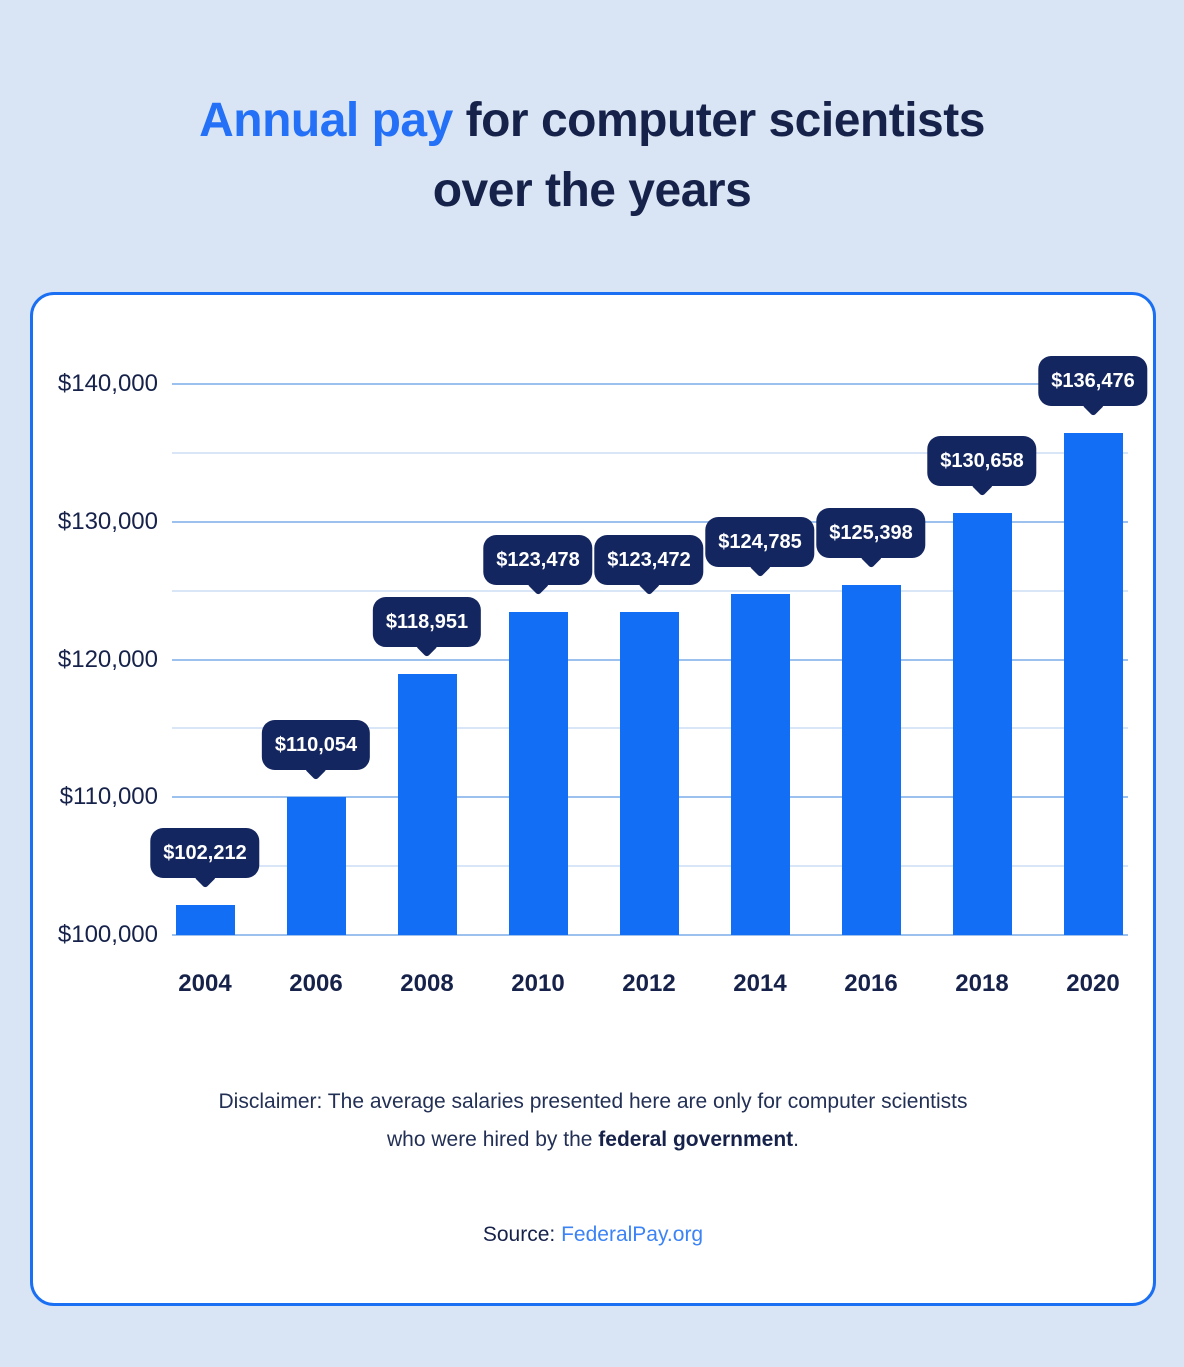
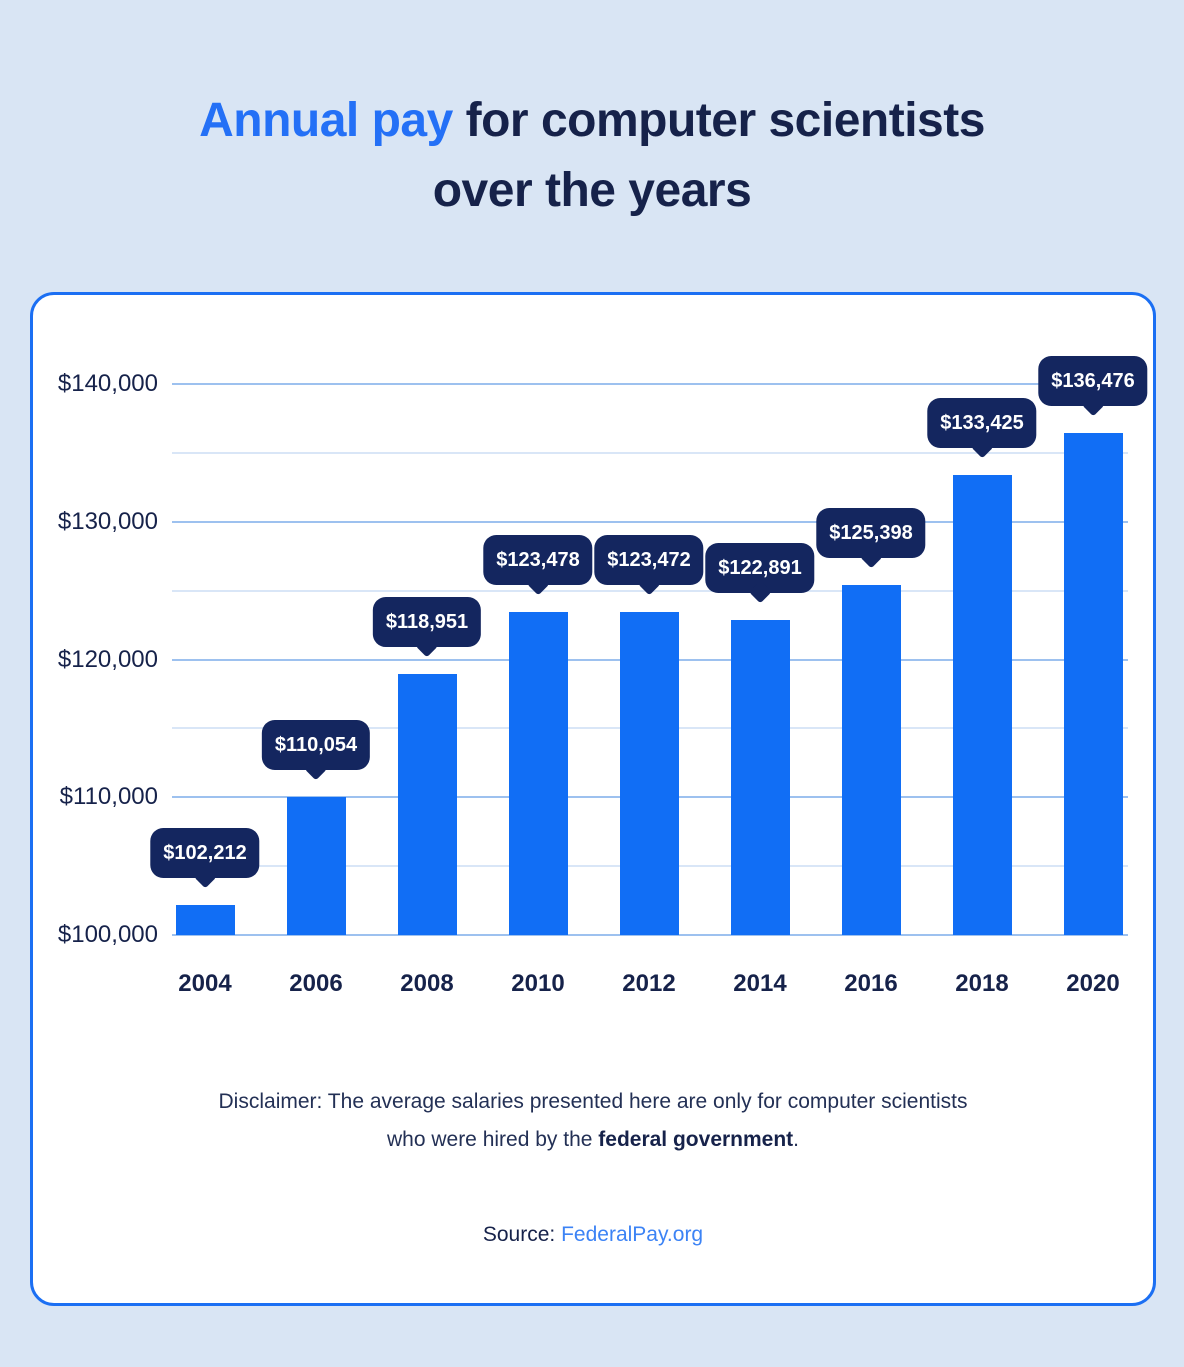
2014: $124,785 -> $122,891
2018: $130,658 -> $133,425
